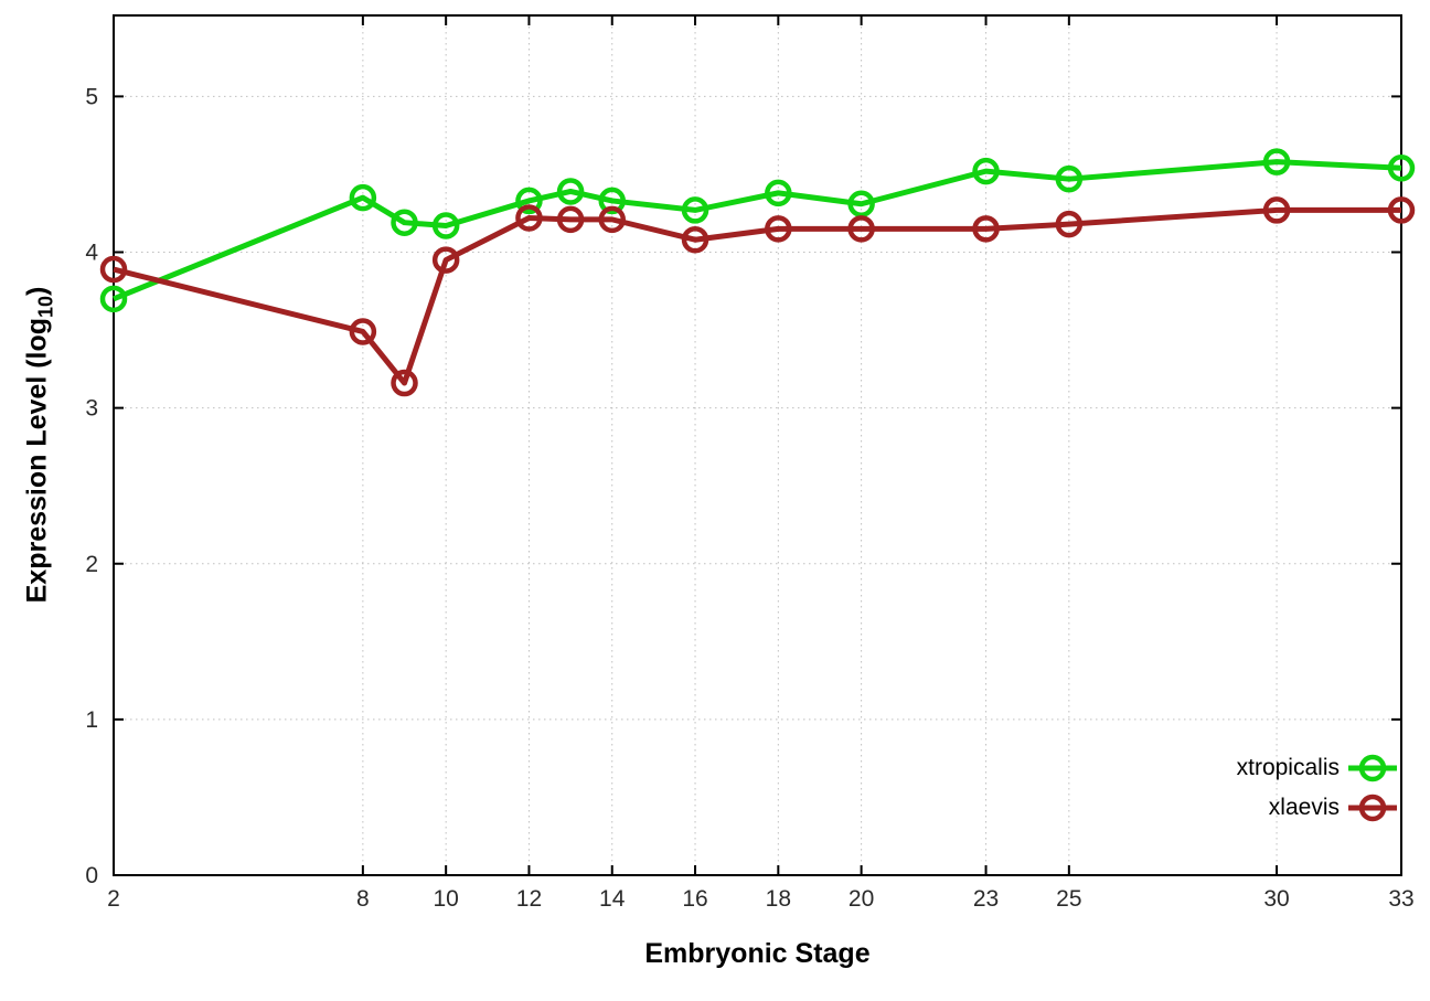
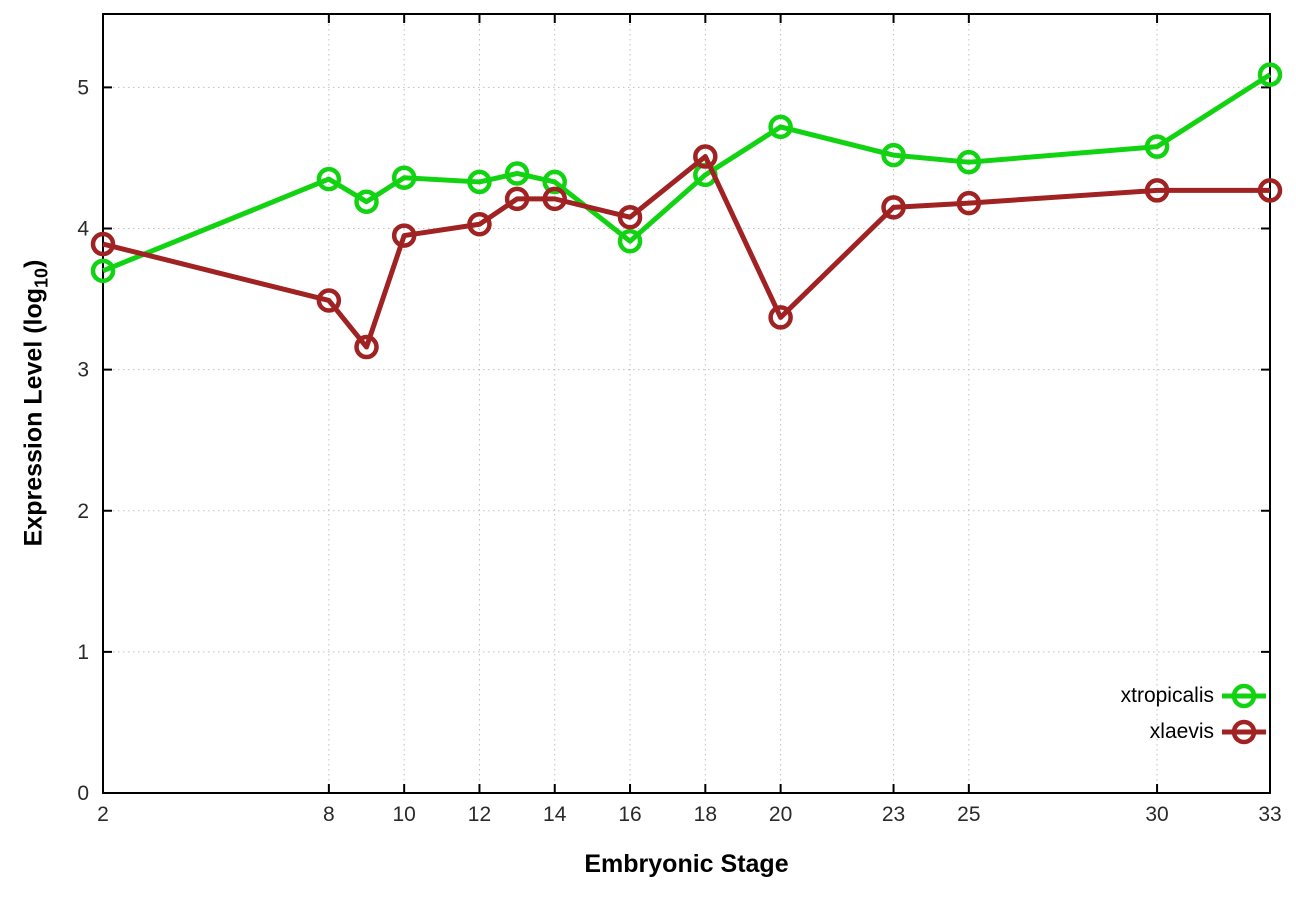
xtropicalis/10: 4.17 -> 4.36
xlaevis/12: 4.22 -> 4.03
xtropicalis/16: 4.27 -> 3.91
xlaevis/18: 4.15 -> 4.51
xtropicalis/20: 4.31 -> 4.72
xlaevis/20: 4.15 -> 3.37
xtropicalis/33: 4.54 -> 5.09
